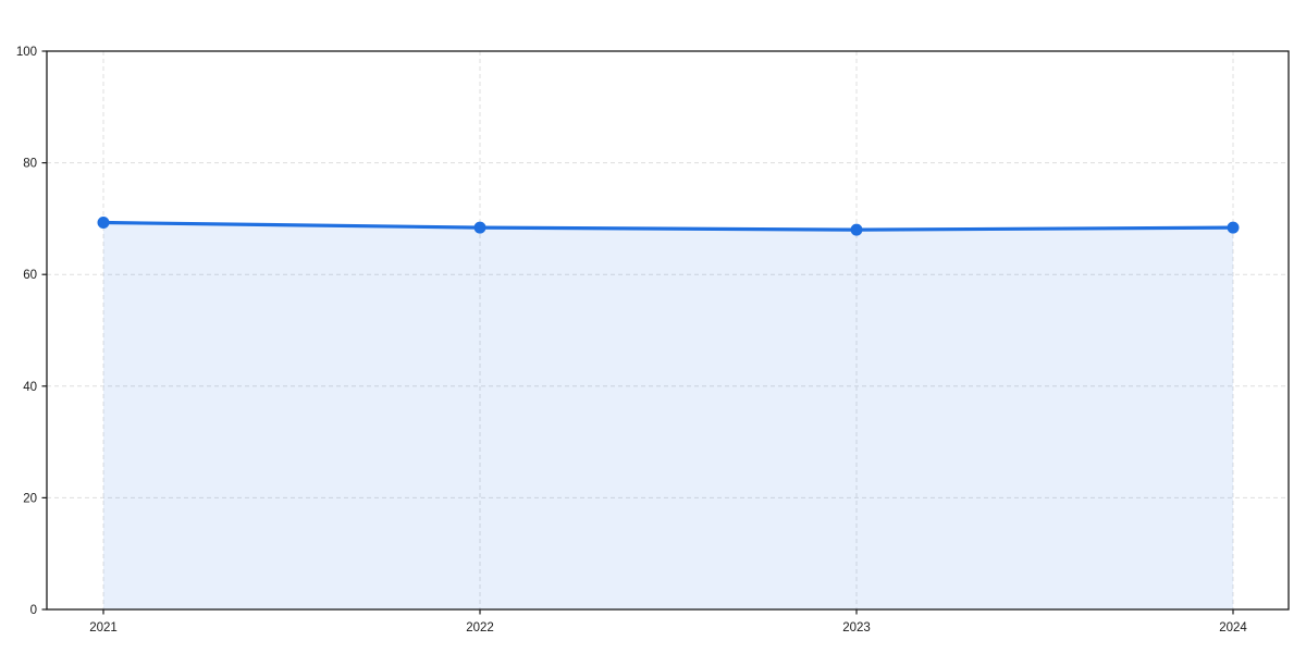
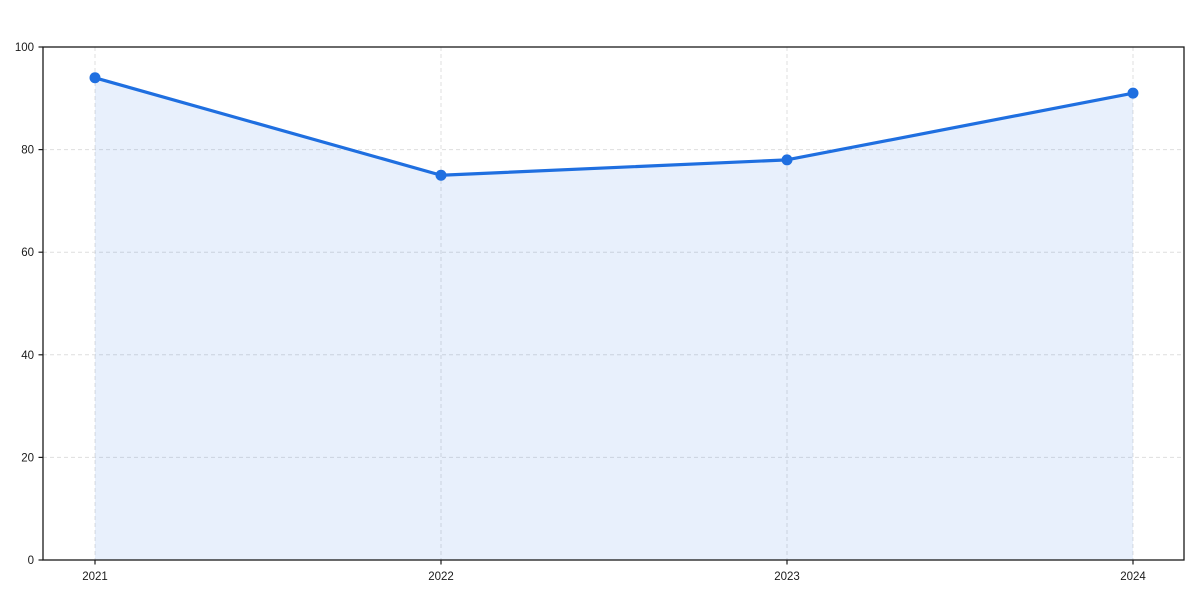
2021: 69 -> 94
2022: 68 -> 75
2023: 68 -> 78
2024: 68 -> 91
